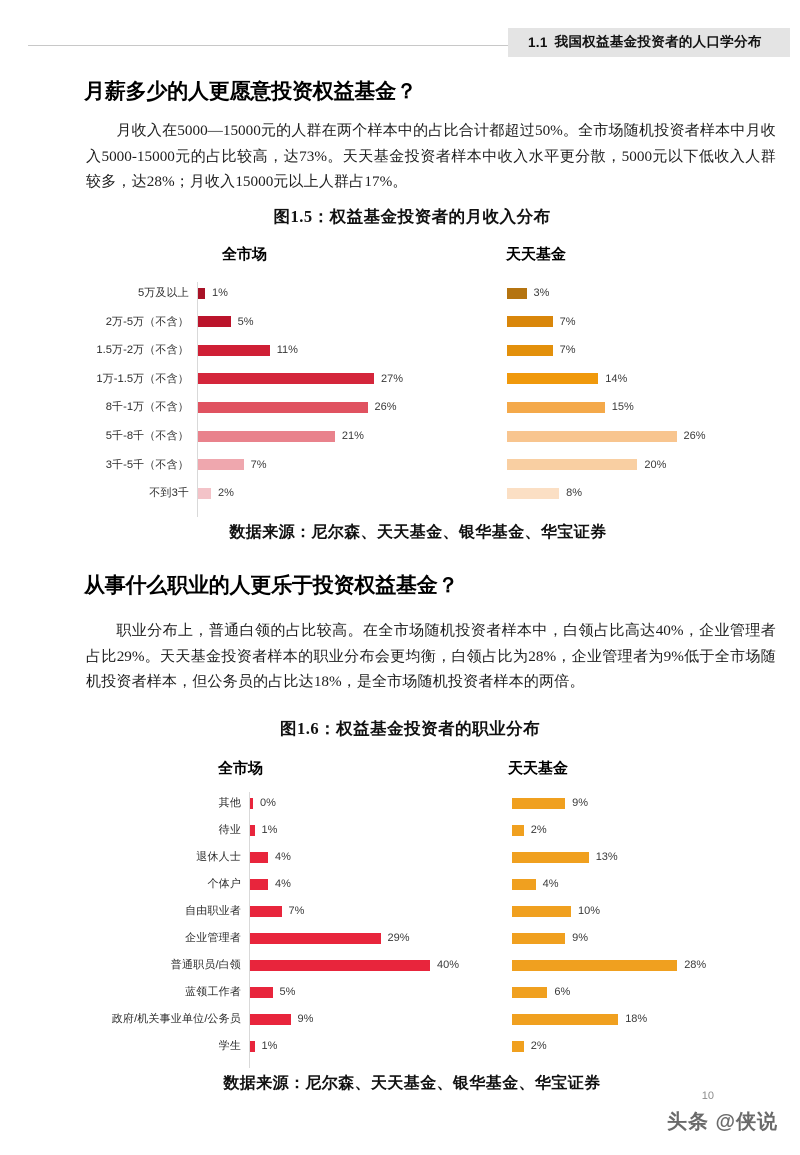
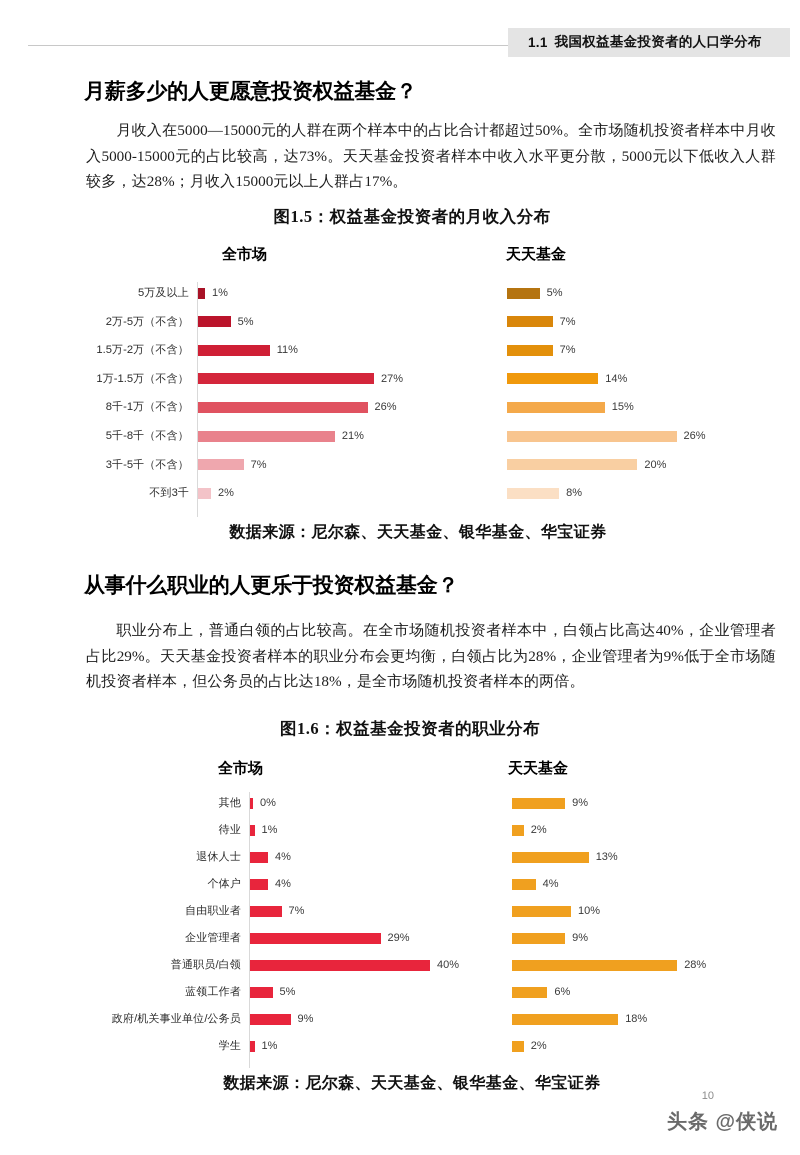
图1.5：权益基金投资者的月收入分布/天天基金/5万及以上: 3% -> 5%
